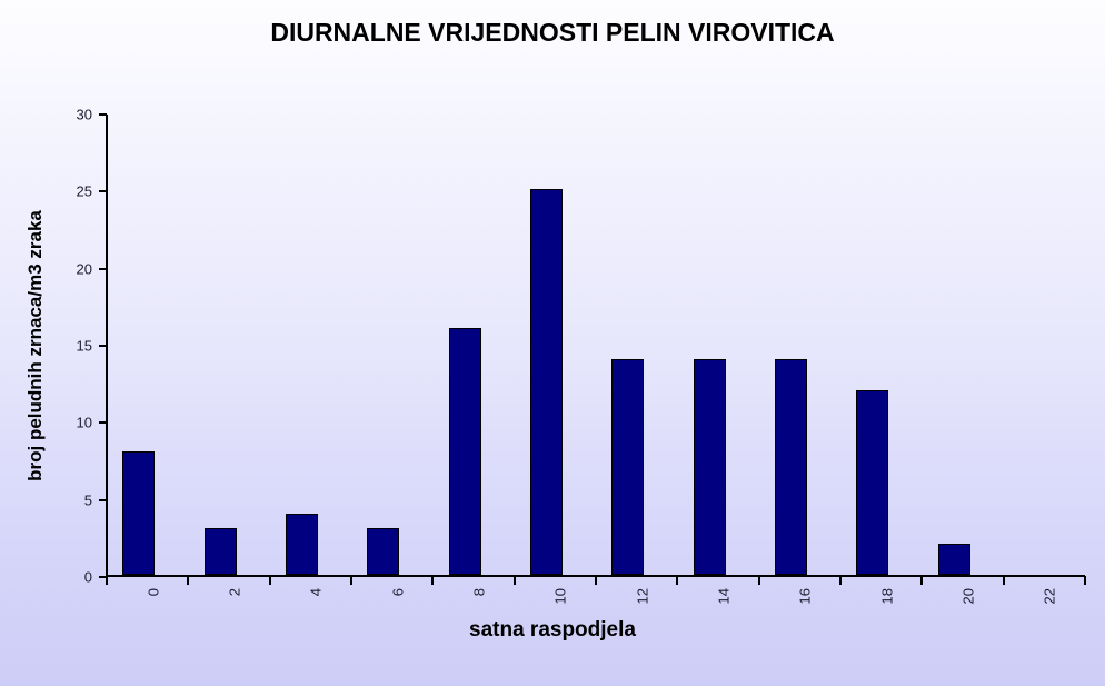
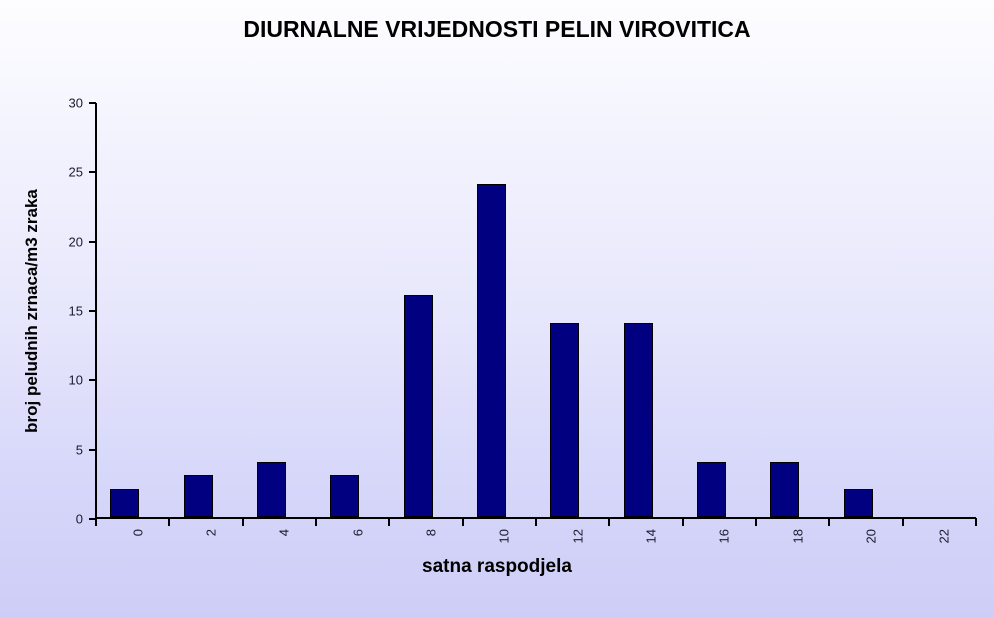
0: 8 -> 2
10: 25 -> 24
16: 14 -> 4
18: 12 -> 4
